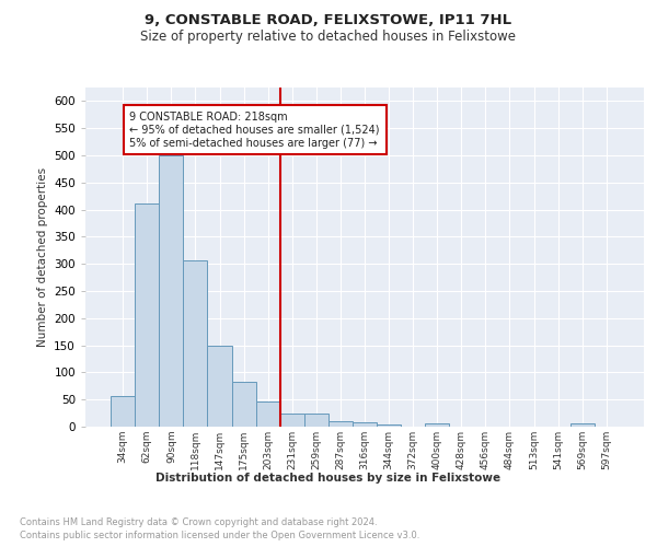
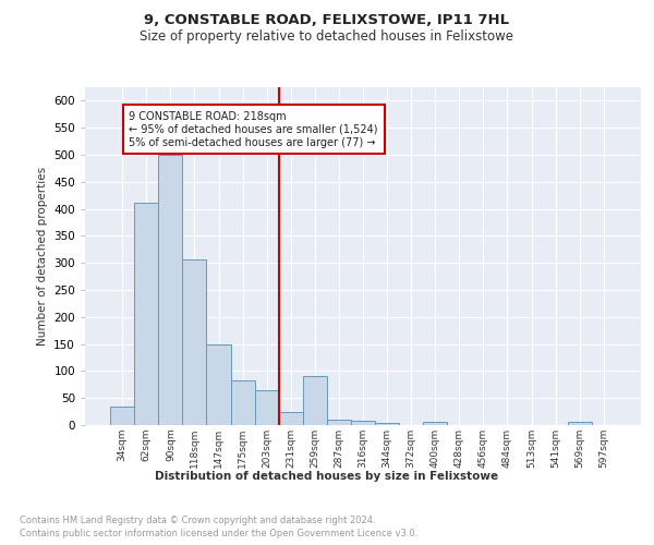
34sqm: 57 -> 35
203sqm: 46 -> 65
259sqm: 25 -> 90
